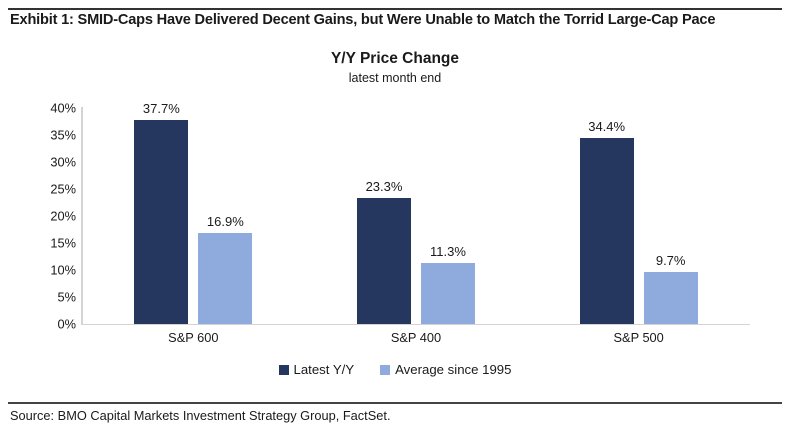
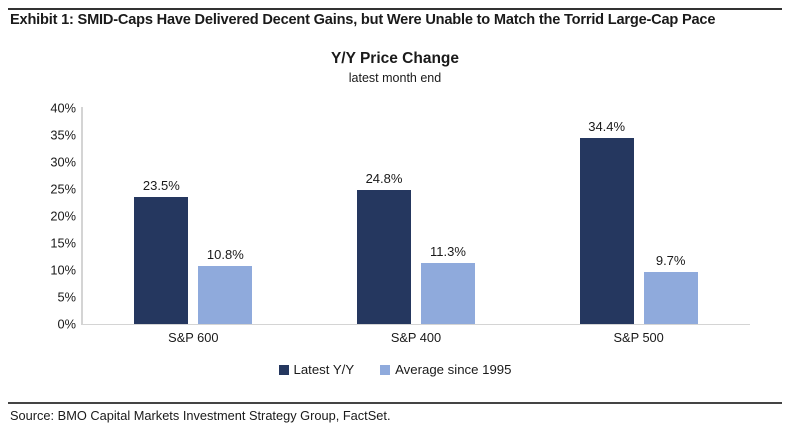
Latest Y/Y/S&P 600: 37.7% -> 23.5%
Average since 1995/S&P 600: 16.9% -> 10.8%
Latest Y/Y/S&P 400: 23.3% -> 24.8%
